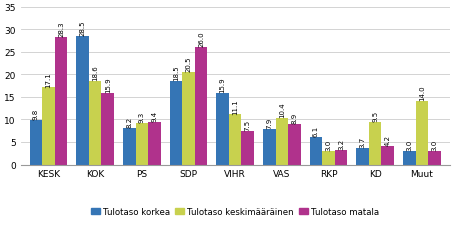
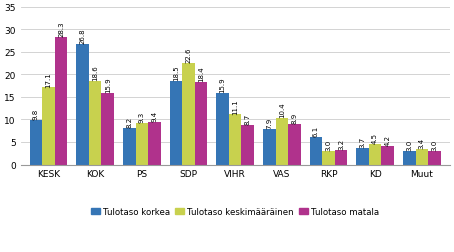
Tulotaso korkea/KOK: 28.5 -> 26.8
Tulotaso keskimääräinen/SDP: 20.5 -> 22.6
Tulotaso matala/SDP: 26.0 -> 18.4
Tulotaso matala/VIHR: 7.5 -> 8.7
Tulotaso keskimääräinen/KD: 9.5 -> 4.5
Tulotaso keskimääräinen/Muut: 14.0 -> 3.4
